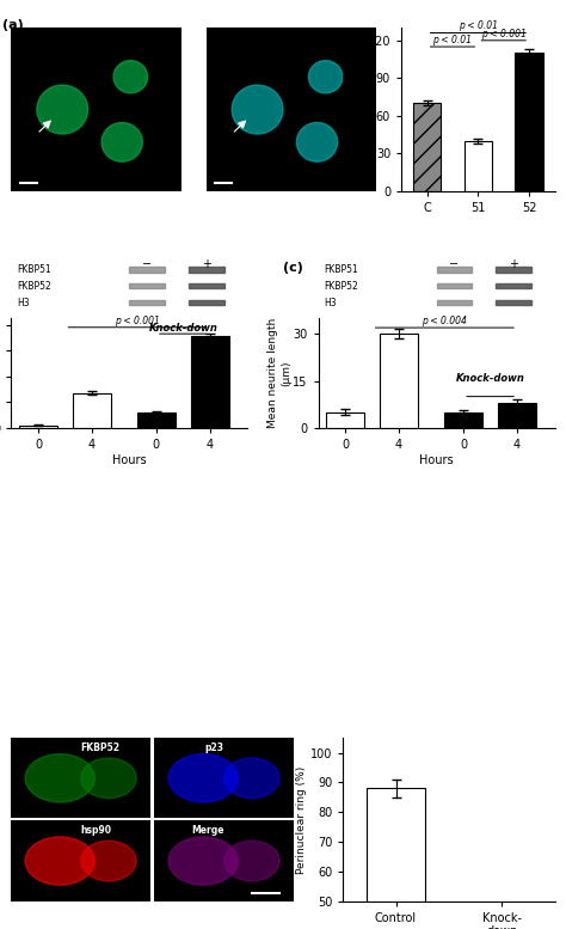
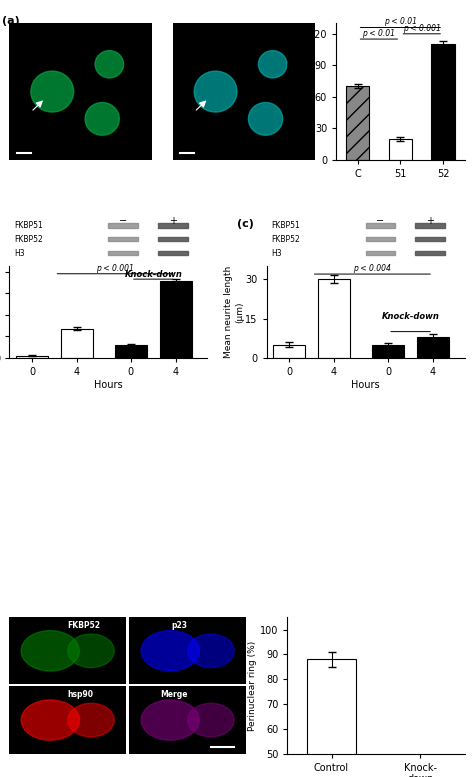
51: 40 -> 20
